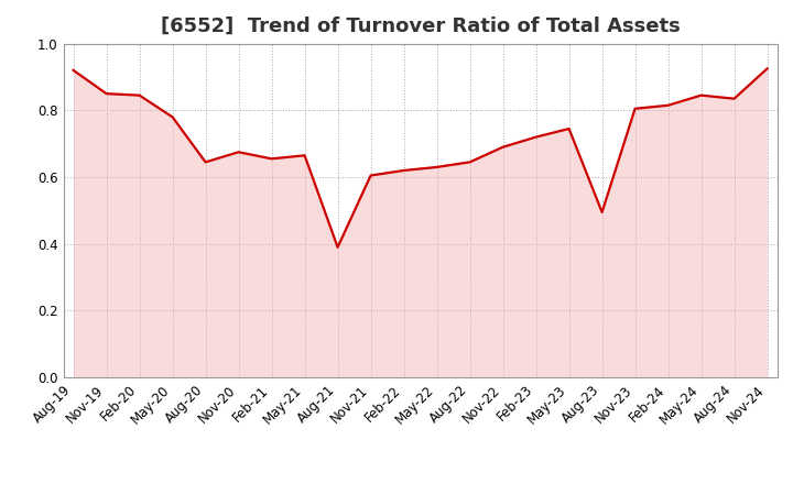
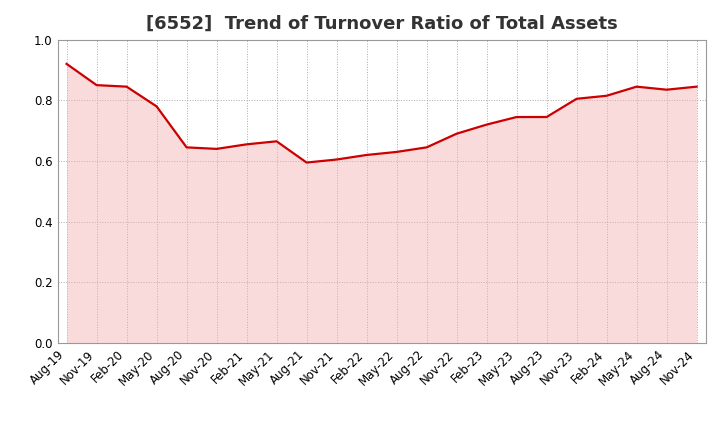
Nov-20: 0.675 -> 0.640
Aug-21: 0.390 -> 0.595
Aug-23: 0.495 -> 0.745
Nov-24: 0.925 -> 0.845
